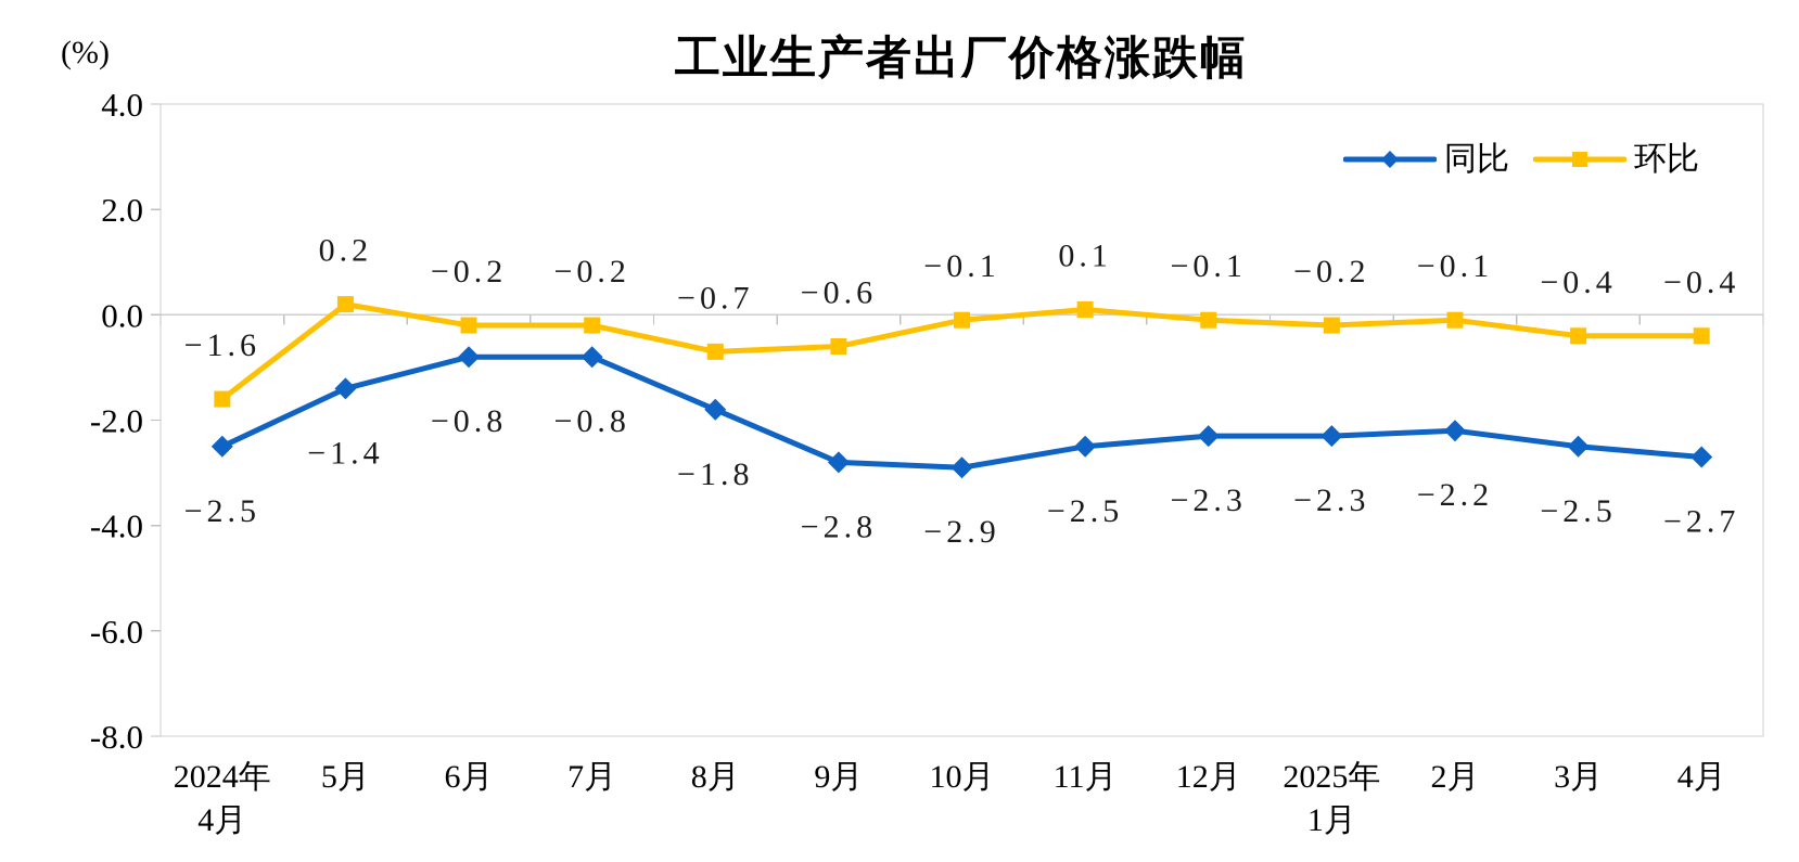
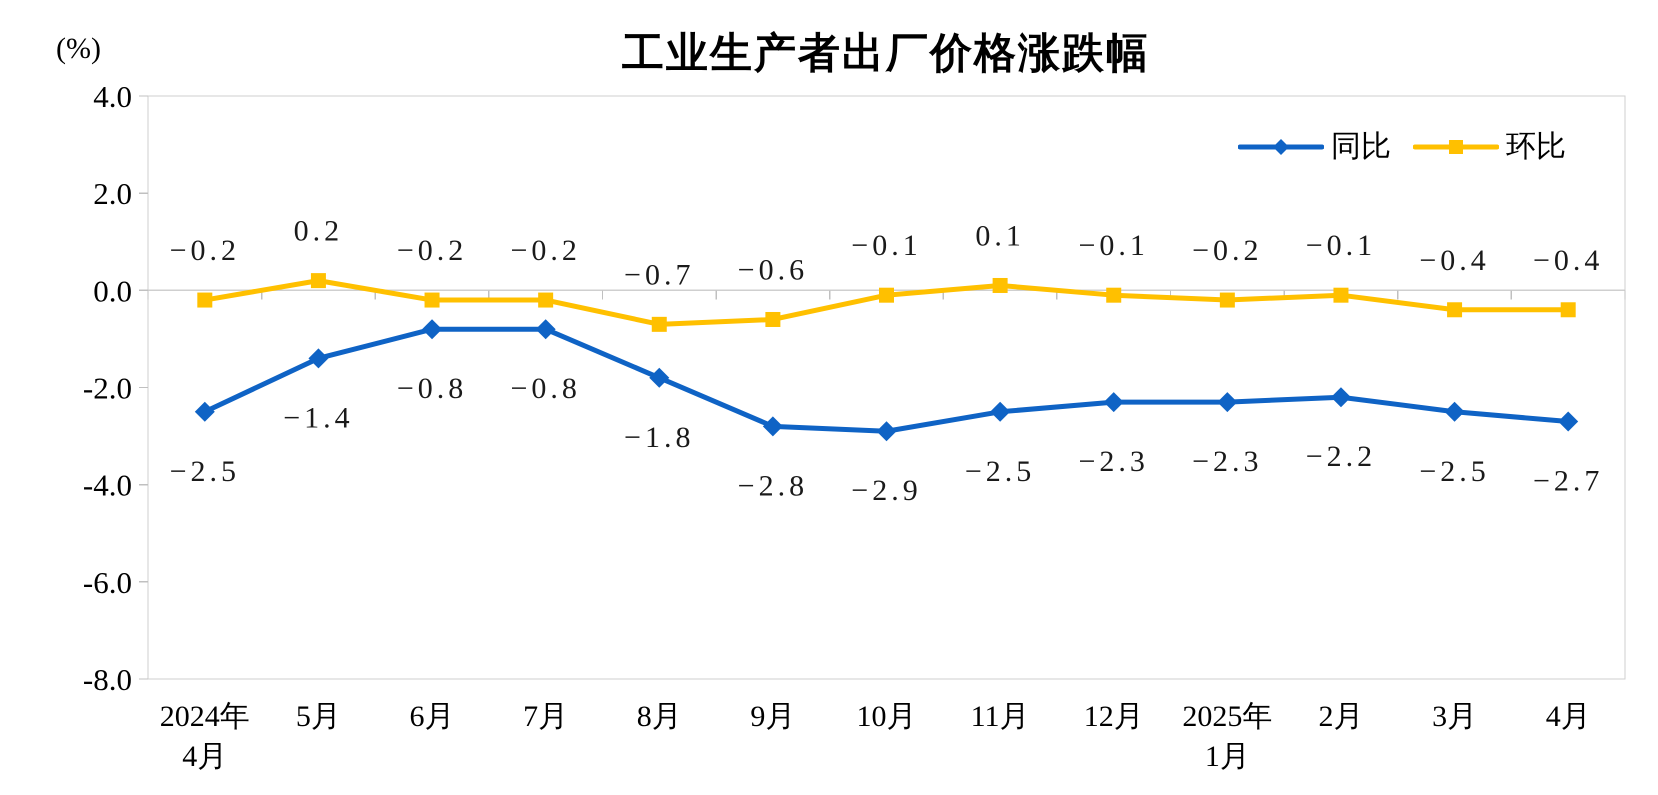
环比/2024年4月: −1.6 -> −0.2
